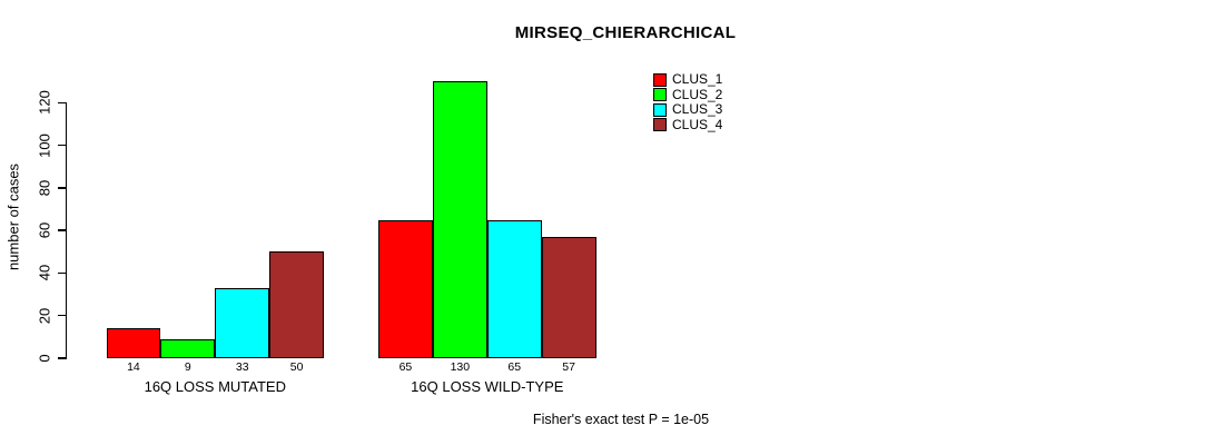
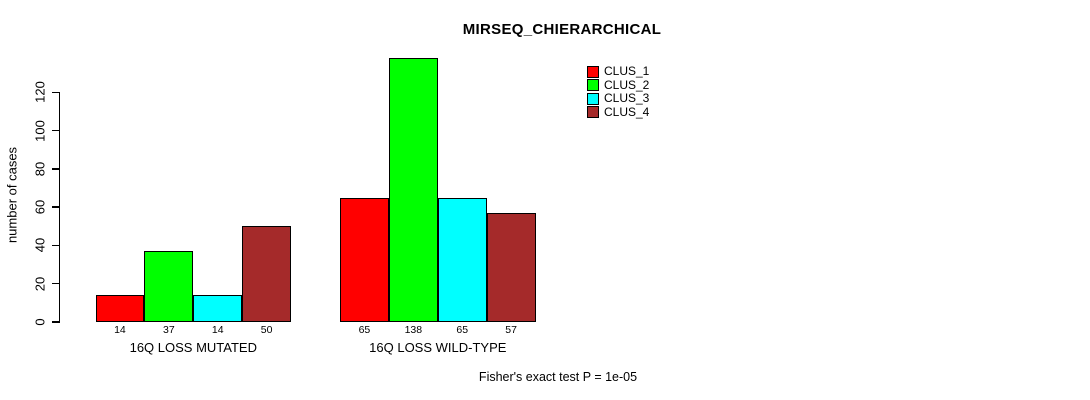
CLUS_2/16Q LOSS MUTATED: 9 -> 37
CLUS_3/16Q LOSS MUTATED: 33 -> 14
CLUS_2/16Q LOSS WILD-TYPE: 130 -> 138
